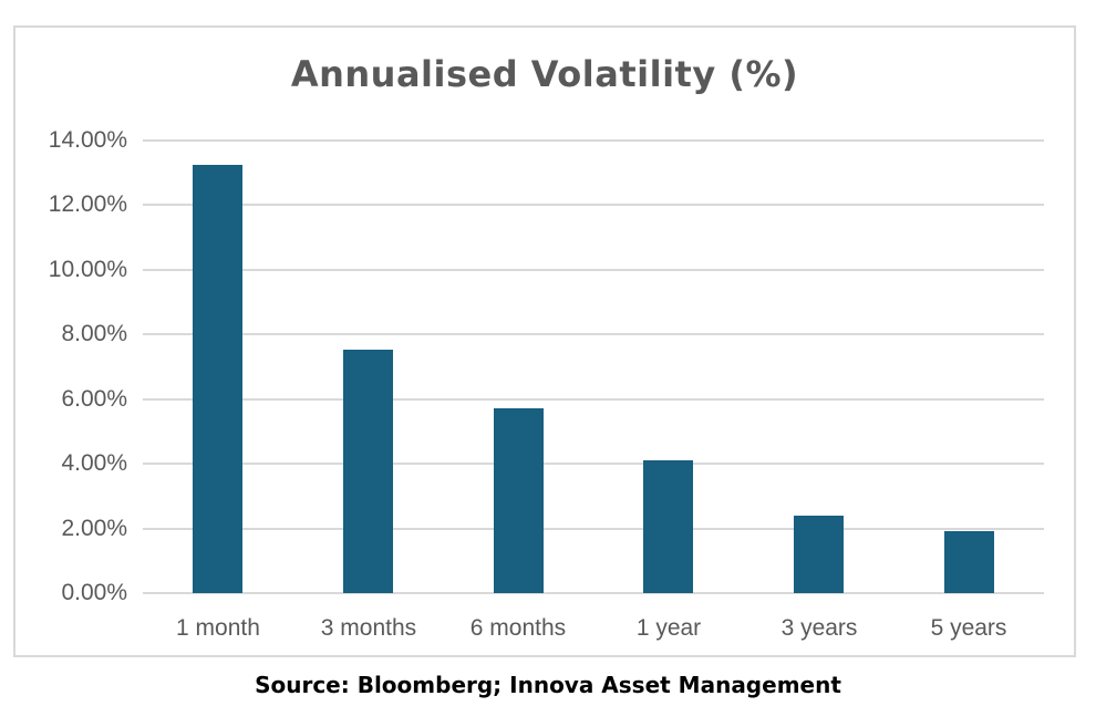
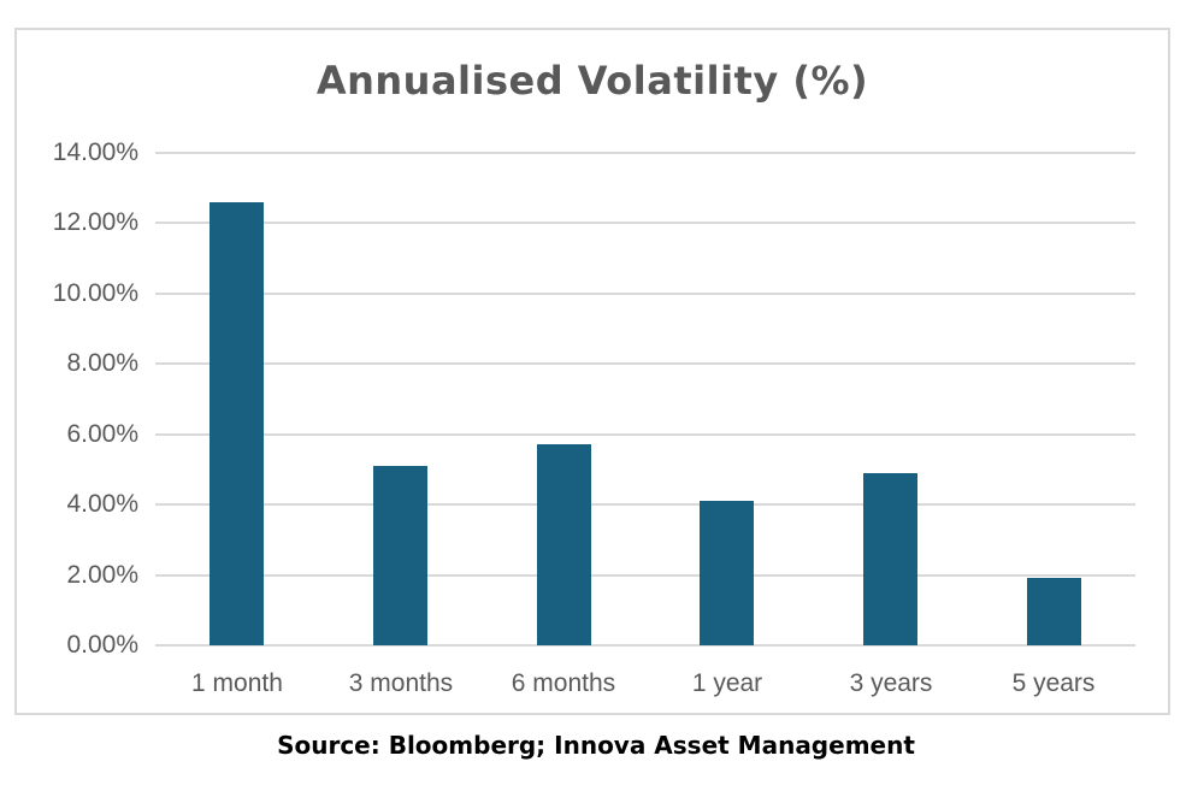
1 month: 13.2% -> 12.6%
3 months: 7.5% -> 5.1%
3 years: 2.4% -> 4.9%
